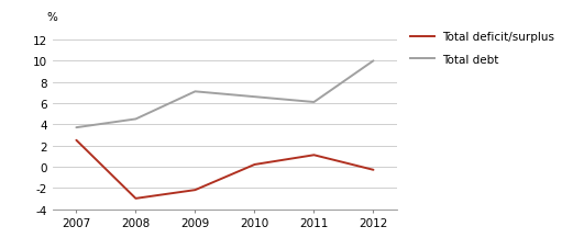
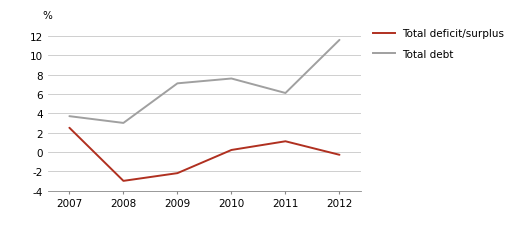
Total debt/2008: 4.5 -> 3.0
Total debt/2010: 6.6 -> 7.6
Total debt/2012: 10.0 -> 11.6
